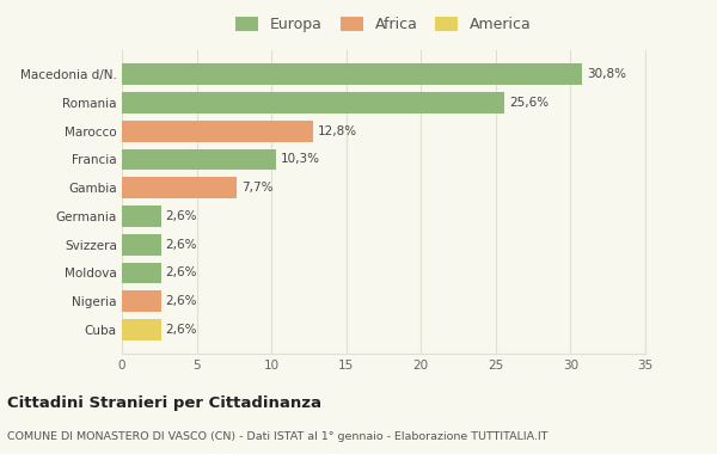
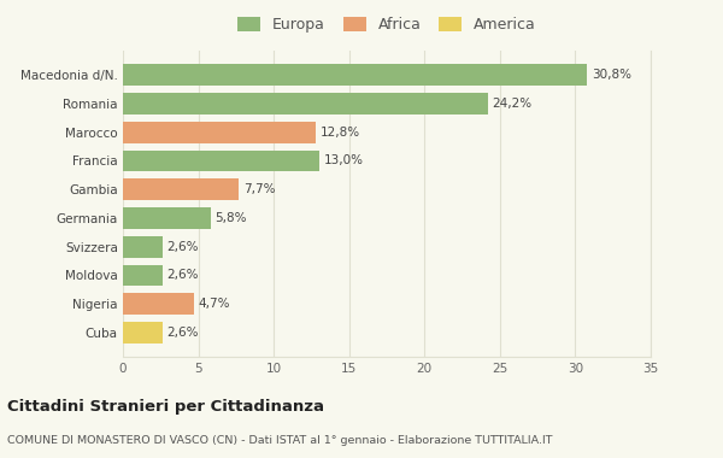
Romania: 25,6% -> 24,2%
Francia: 10,3% -> 13,0%
Germania: 2,6% -> 5,8%
Nigeria: 2,6% -> 4,7%
